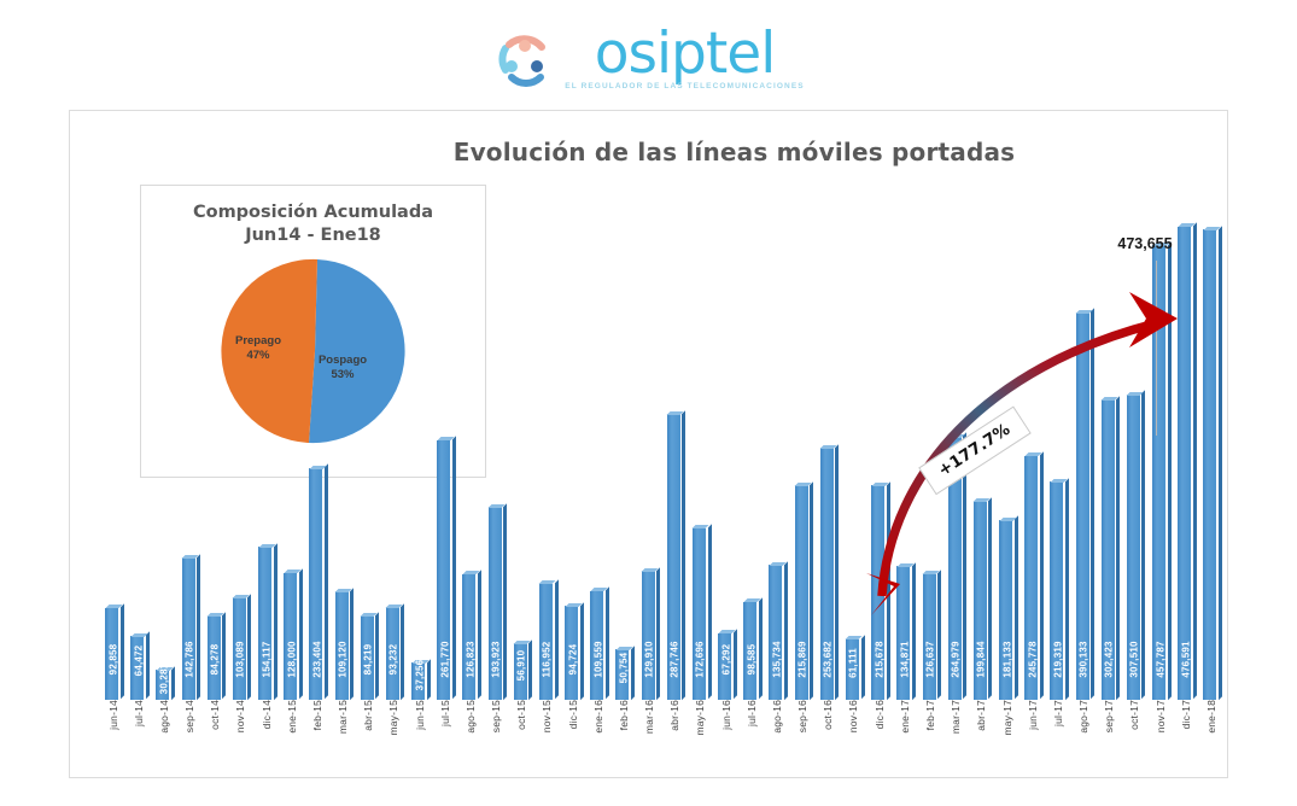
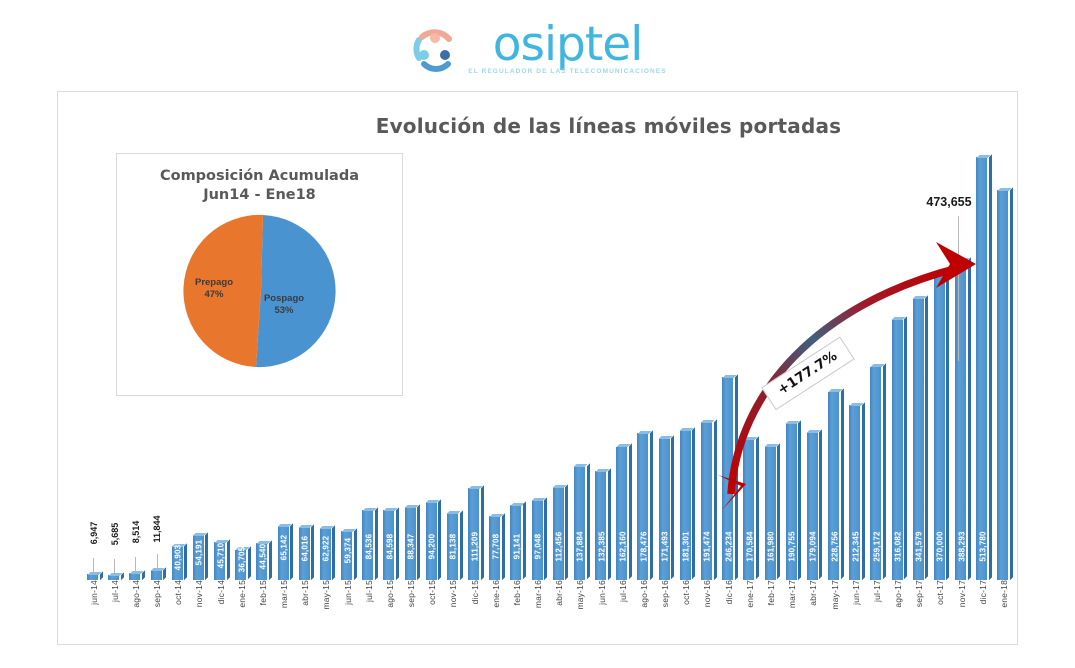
jun-14: 92,858 -> 6,947
jul-14: 64,472 -> 5,685
ago-14: 30,281 -> 8,514
sep-14: 142,786 -> 11,844
oct-14: 84,278 -> 40,903
nov-14: 103,089 -> 54,191
dic-14: 154,117 -> 45,710
ene-15: 128,000 -> 36,705
feb-15: 233,404 -> 44,540
mar-15: 109,120 -> 65,142
abr-15: 84,219 -> 64,016
may-15: 93,232 -> 62,922
jun-15: 37,256 -> 59,374
jul-15: 261,770 -> 84,536
ago-15: 126,823 -> 84,598
sep-15: 193,923 -> 88,347
oct-15: 56,910 -> 94,200
nov-15: 116,952 -> 81,138
dic-15: 94,724 -> 111,209
ene-16: 109,559 -> 77,708
feb-16: 50,754 -> 91,141
mar-16: 129,910 -> 97,048
abr-16: 287,746 -> 112,456
may-16: 172,696 -> 137,884
jun-16: 67,292 -> 132,385
jul-16: 98,585 -> 162,160
ago-16: 135,734 -> 178,476
sep-16: 215,869 -> 171,493
oct-16: 253,682 -> 181,301
nov-16: 61,111 -> 191,474
dic-16: 215,678 -> 246,234
ene-17: 134,871 -> 170,584
feb-17: 126,637 -> 161,980
mar-17: 264,979 -> 190,755
abr-17: 199,844 -> 179,094
may-17: 181,133 -> 228,756
jun-17: 245,778 -> 212,345
jul-17: 219,319 -> 259,172
ago-17: 390,133 -> 316,082
sep-17: 302,423 -> 341,579
oct-17: 307,510 -> 370,000
nov-17: 457,787 -> 388,293
dic-17: 476,591 -> 513,780
